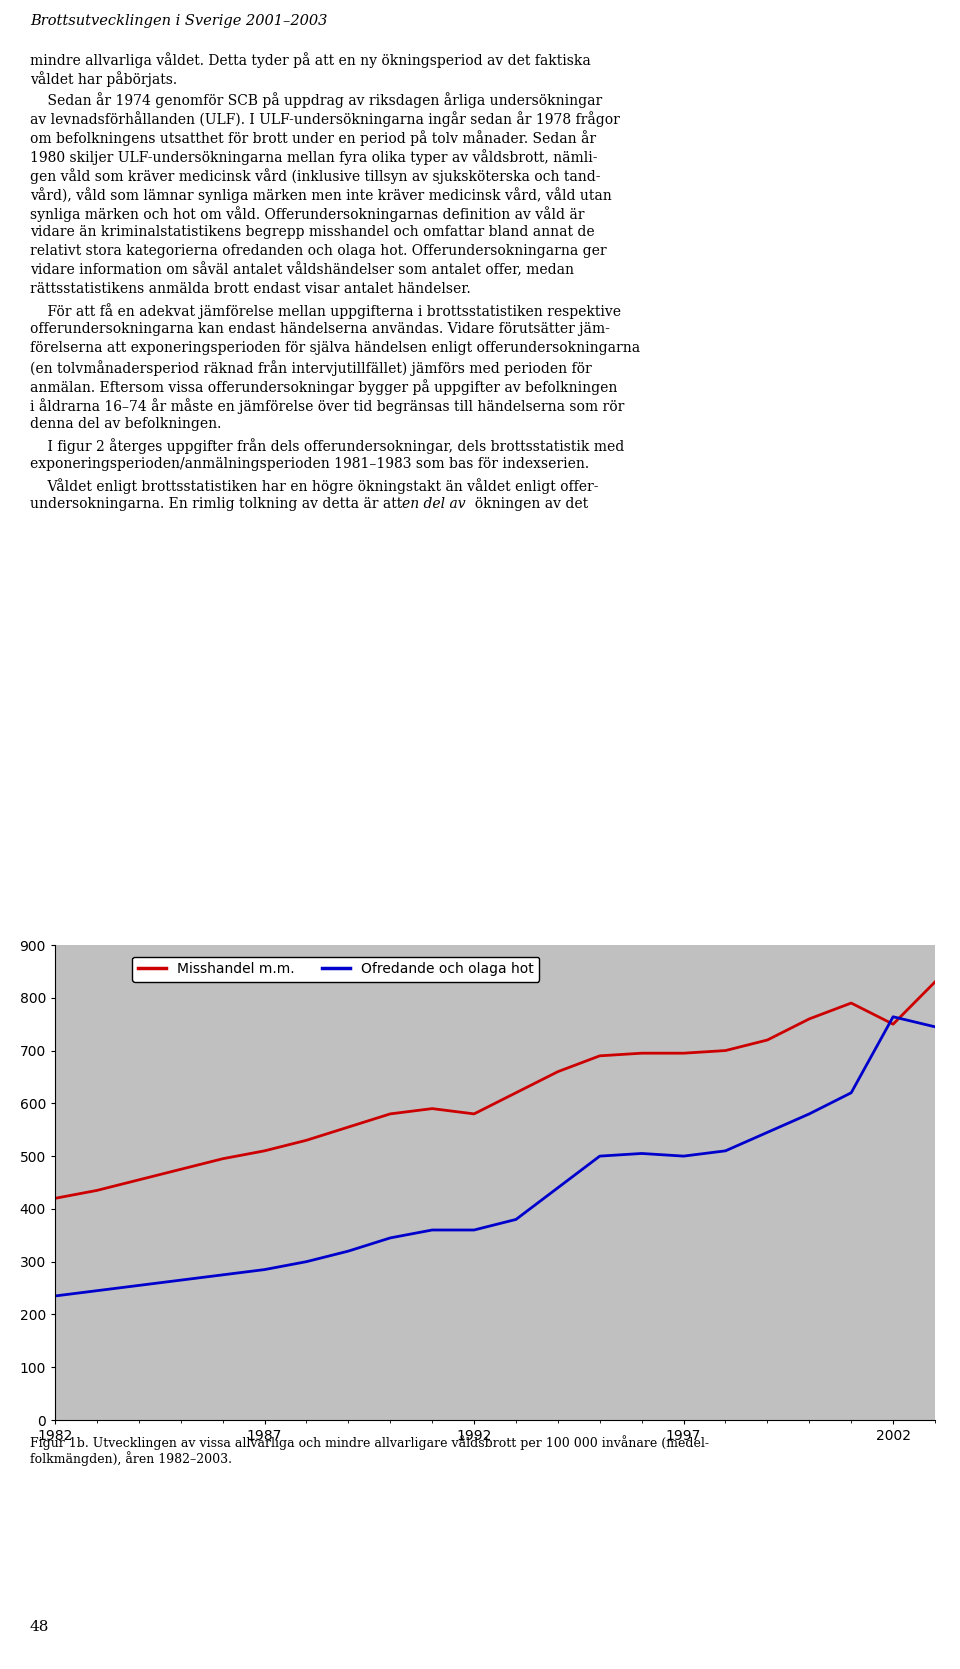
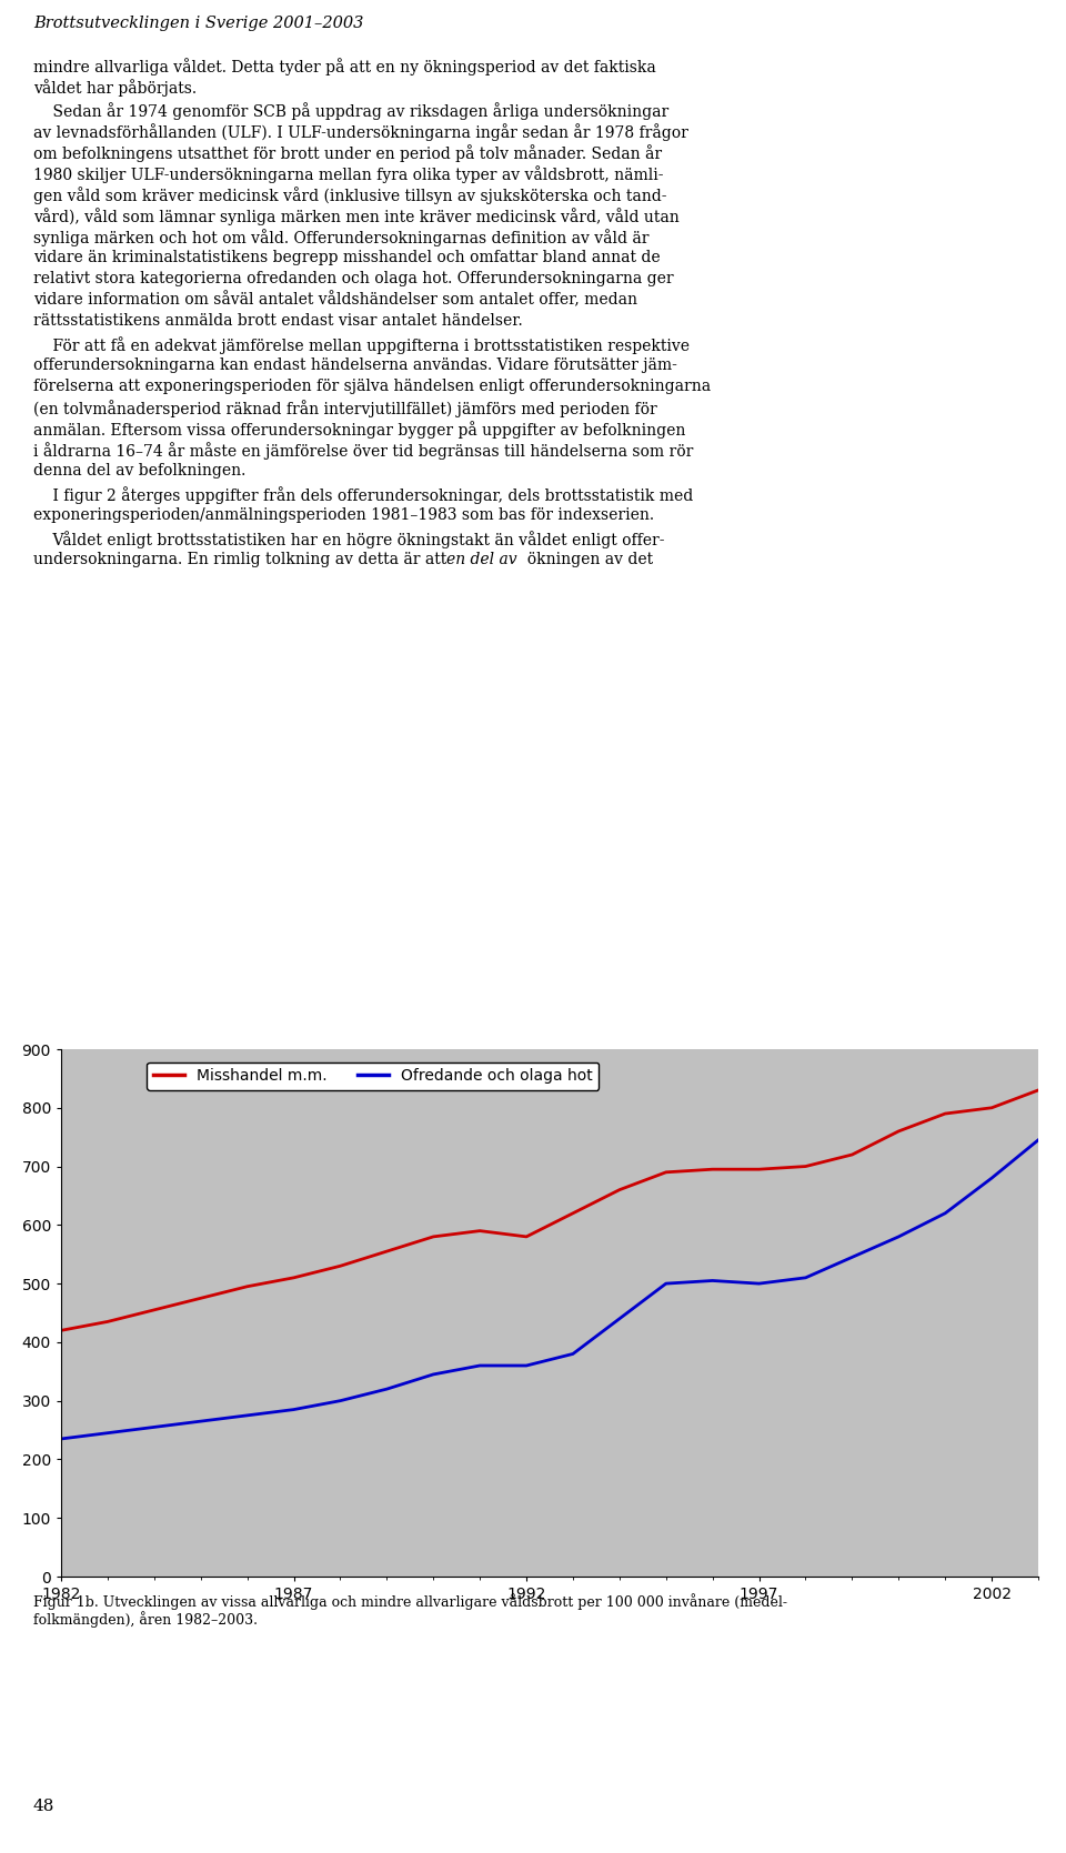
Misshandel m.m./2002: 750 -> 800
Ofredande och olaga hot/2002: 764 -> 680
